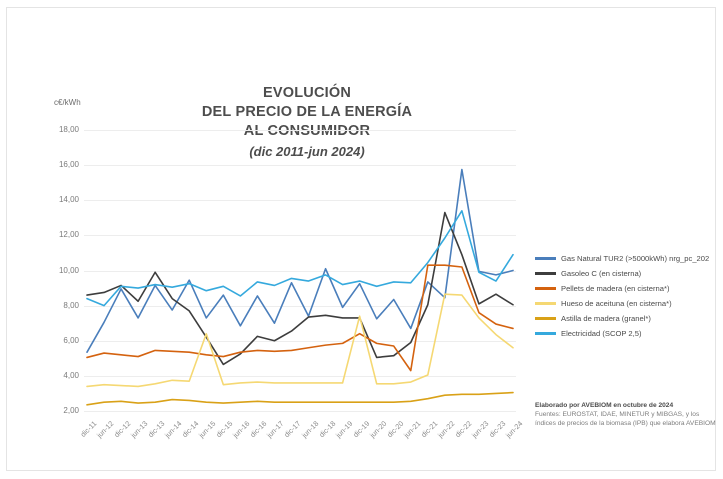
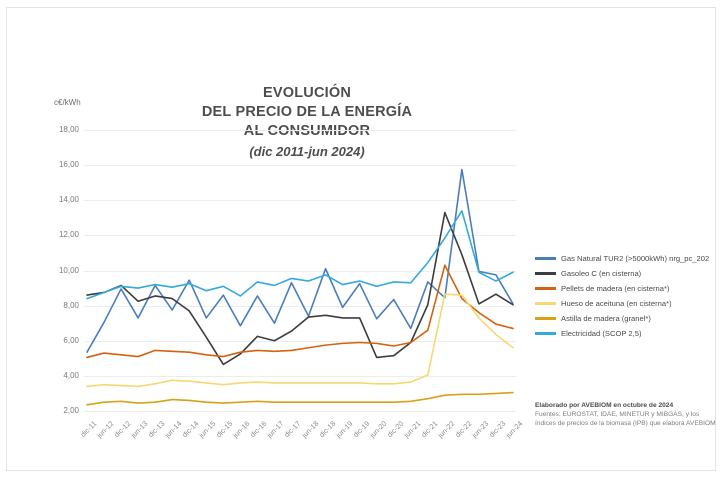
Electricidad (SCOP 2,5)/jun-12: 8,0 -> 8,8
Gasoleo C (en cisterna)/dic-13: 9,9 -> 8,6
Hueso de aceituna (en cisterna*)/jun-15: 6,4 -> 3,6
Pellets de madera (en cisterna*)/dic-19: 6,4 -> 5,9
Hueso de aceituna (en cisterna*)/dic-19: 7,4 -> 3,6
Pellets de madera (en cisterna*)/jun-21: 4,3 -> 5,9
Pellets de madera (en cisterna*)/dic-21: 10,3 -> 6,6
Pellets de madera (en cisterna*)/dic-22: 10,2 -> 8,4
Gas Natural TUR2 (>5000kWh) nrg_pc_202/jun-24: 10,0 -> 8,1
Electricidad (SCOP 2,5)/jun-24: 10,9 -> 9,9
